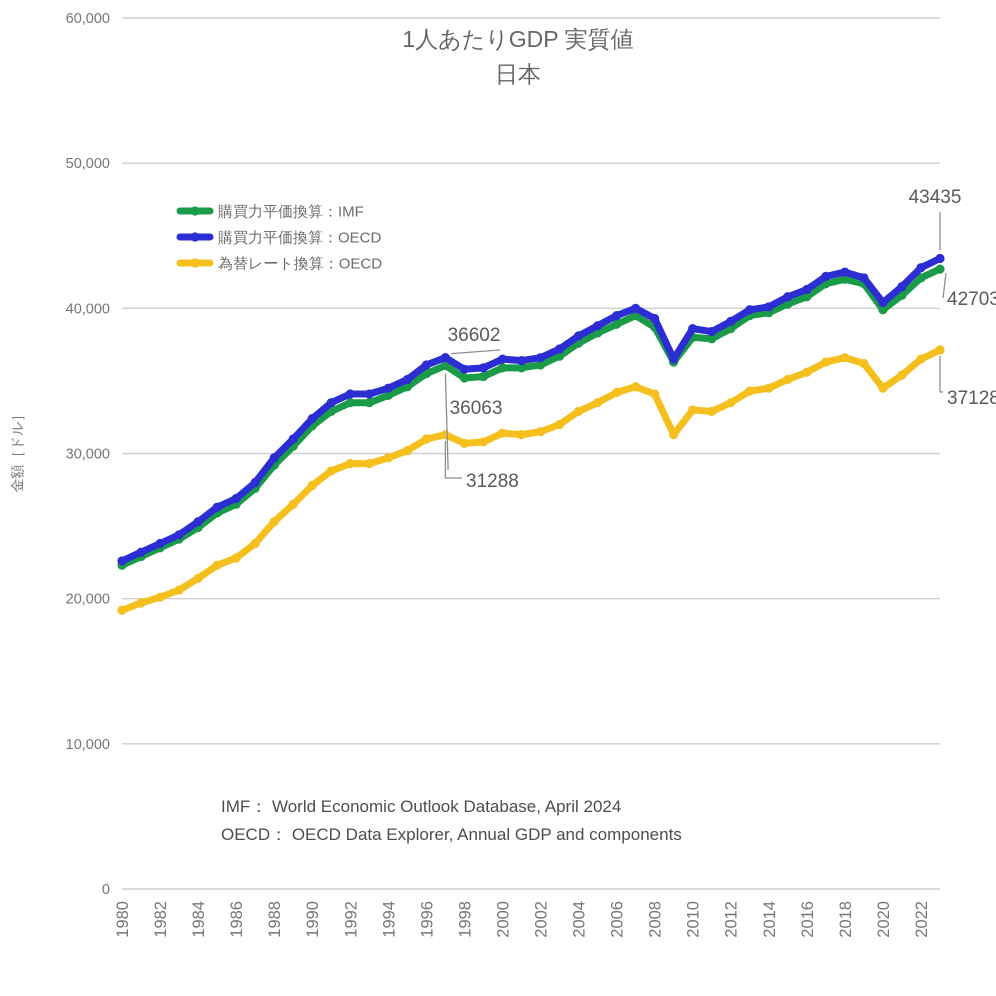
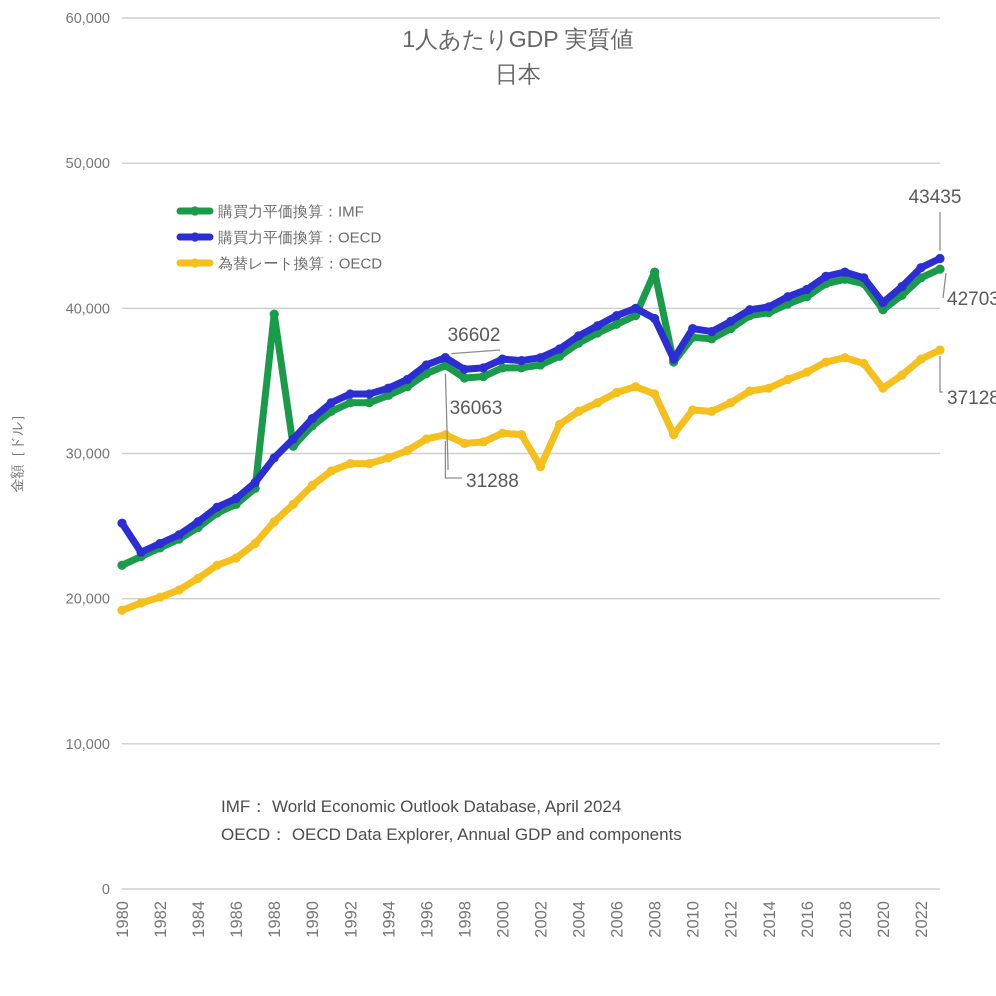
購買力平価換算：OECD/1980: 22600 -> 25200
購買力平価換算：IMF/1988: 29200 -> 39600
為替レート換算：OECD/2002: 31500 -> 29100
購買力平価換算：IMF/2008: 38700 -> 42500
